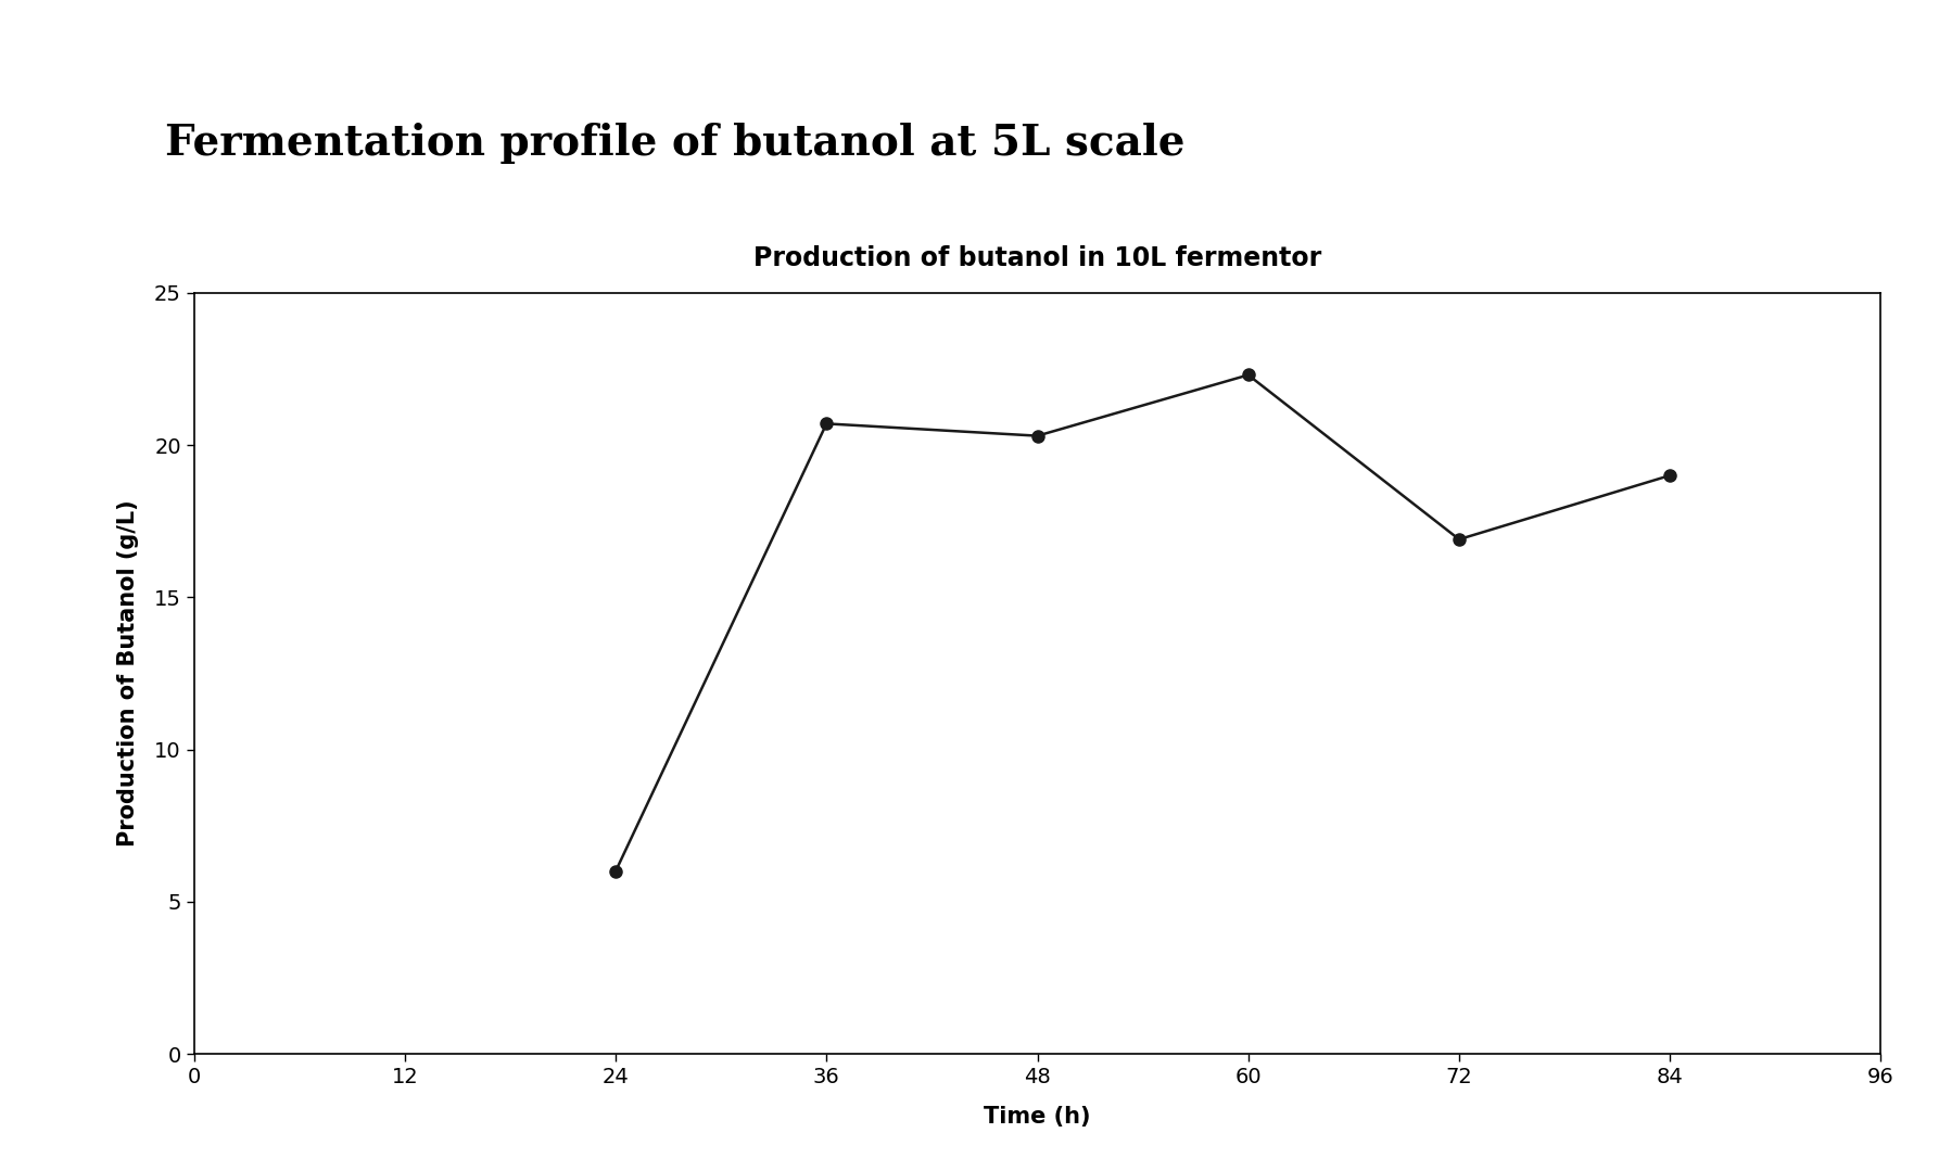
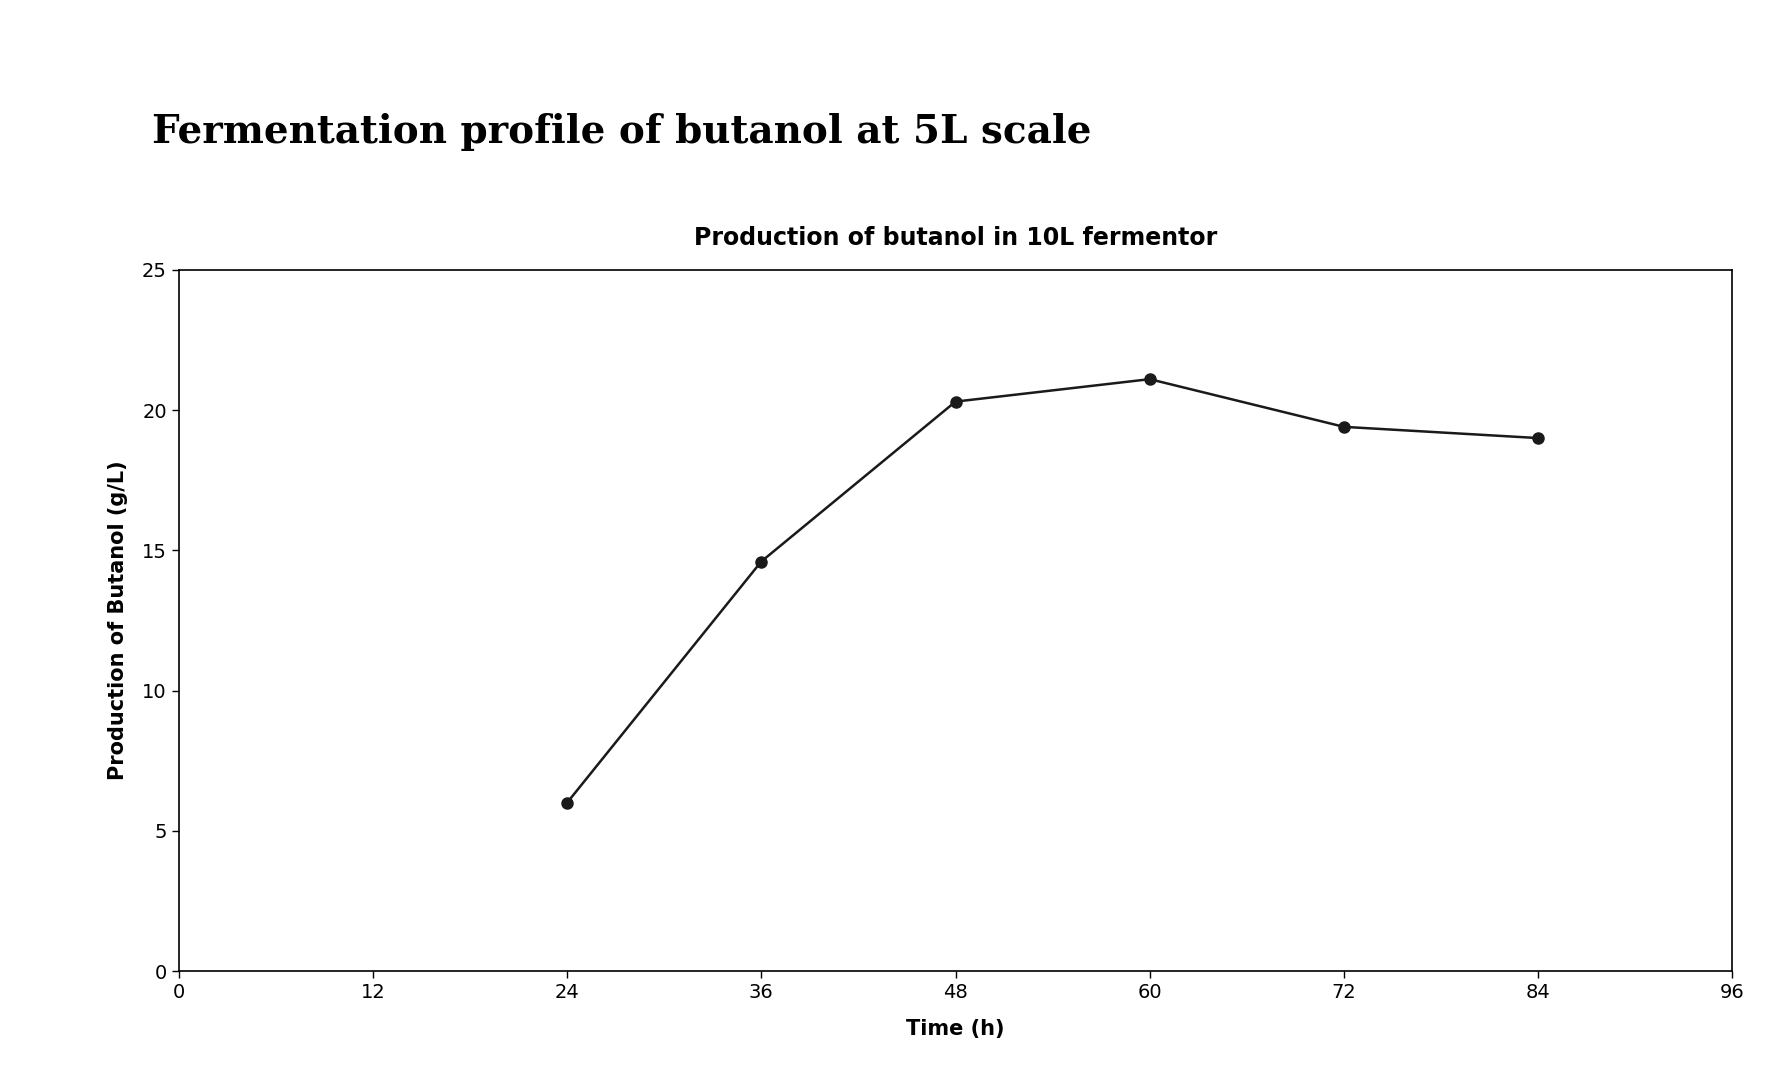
36: 20.7 -> 14.6
60: 22.3 -> 21.1
72: 16.9 -> 19.4
